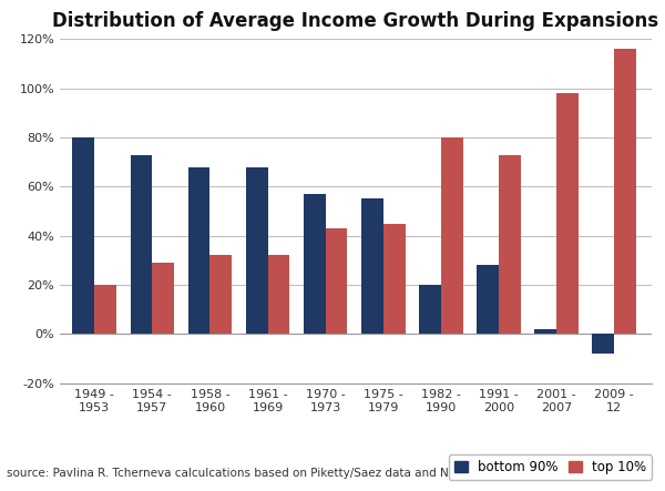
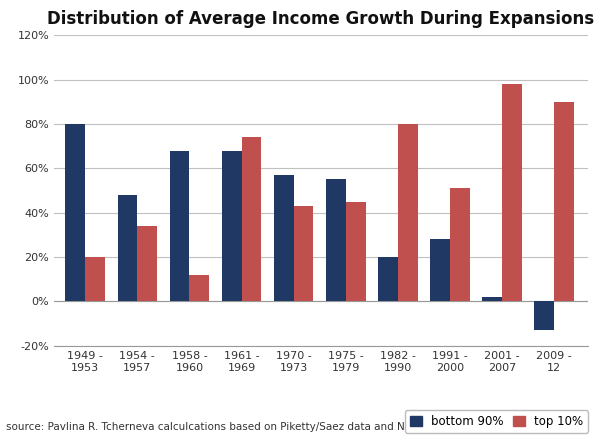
bottom 90%/1954 - 1957: 73% -> 48%
top 10%/1954 - 1957: 29% -> 34%
top 10%/1958 - 1960: 32% -> 12%
top 10%/1961 - 1969: 32% -> 74%
top 10%/1991 - 2000: 73% -> 51%
bottom 90%/2009 - 12: -8% -> -13%
top 10%/2009 - 12: 116% -> 90%
